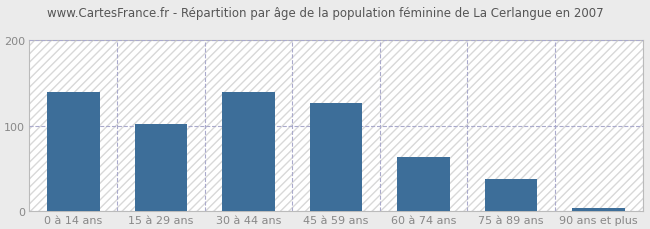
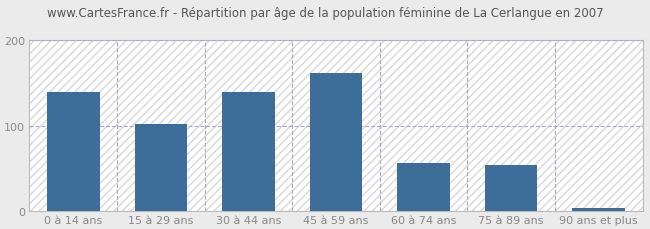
45 à 59 ans: 126 -> 162
60 à 74 ans: 63 -> 56
75 à 89 ans: 37 -> 54
